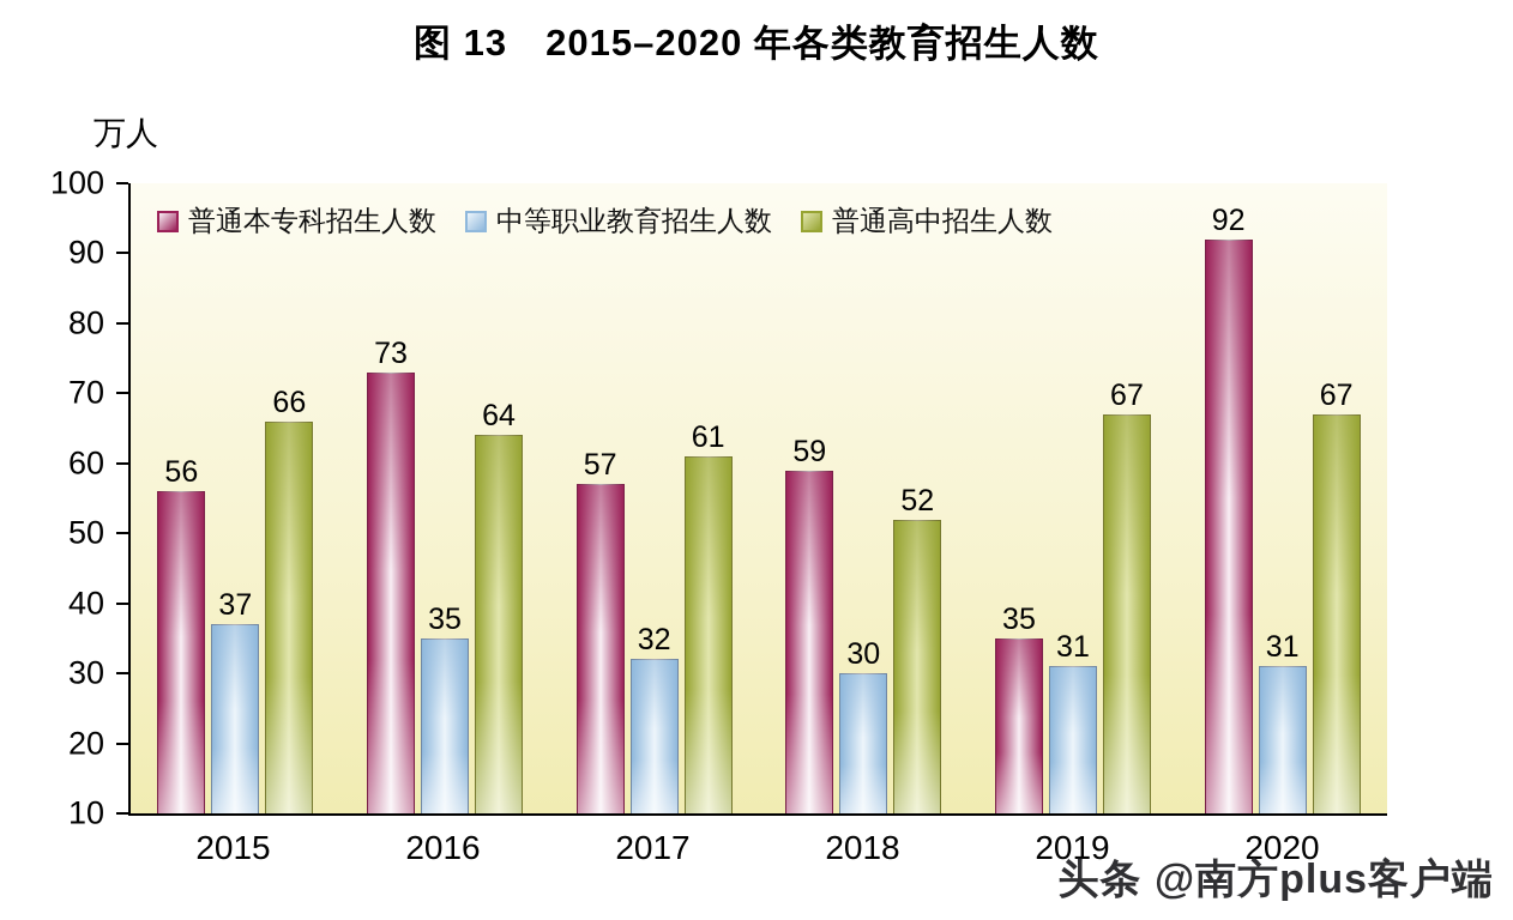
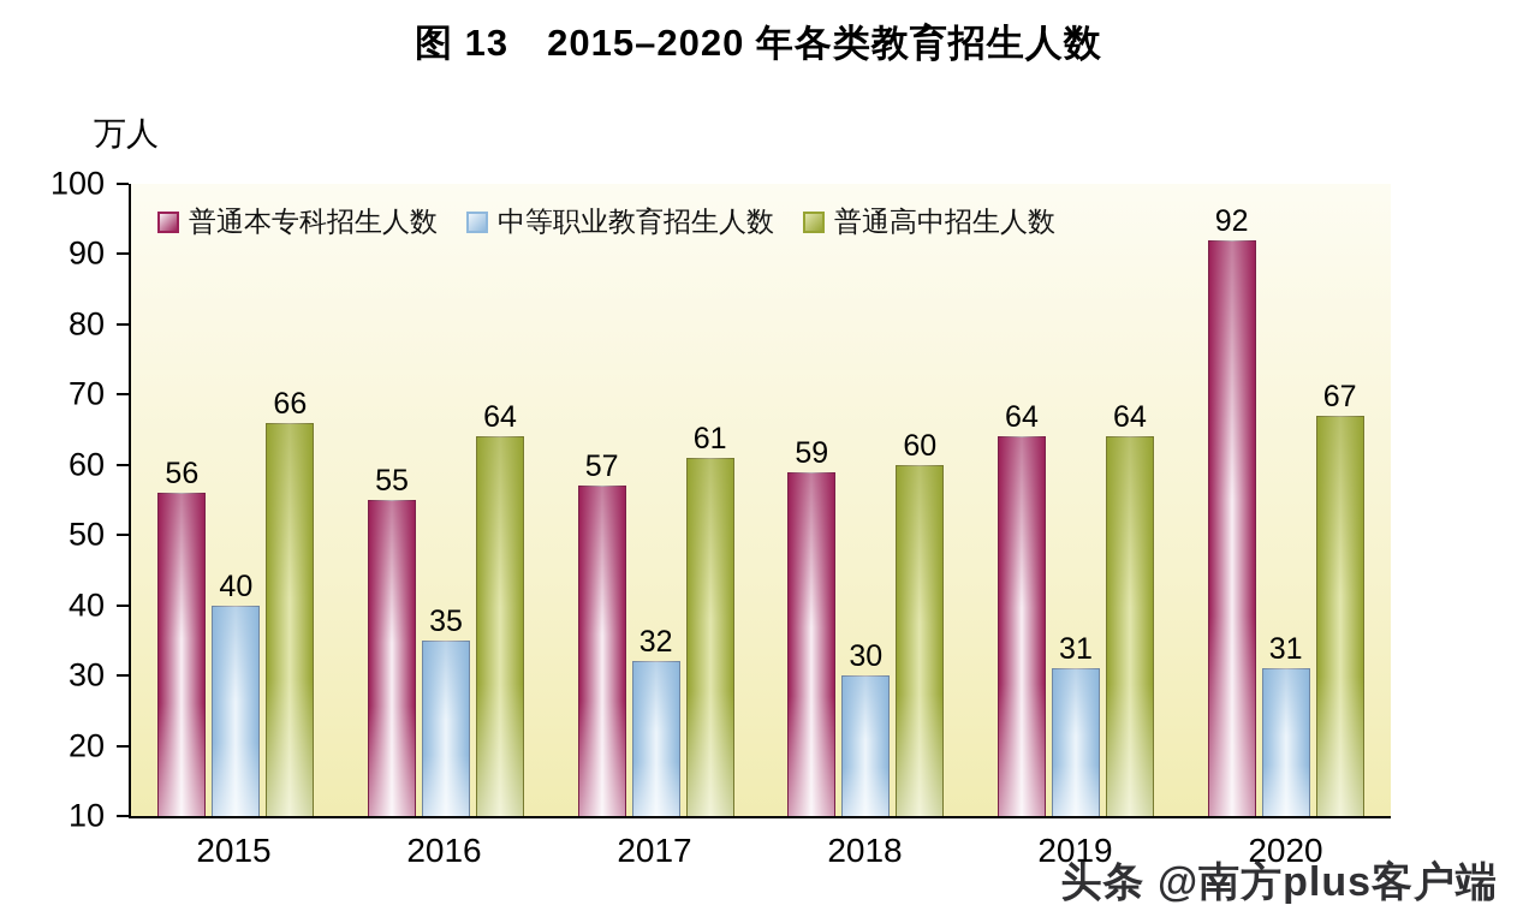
中等职业教育招生人数/2015: 37 -> 40
普通本专科招生人数/2016: 73 -> 55
普通高中招生人数/2018: 52 -> 60
普通本专科招生人数/2019: 35 -> 64
普通高中招生人数/2019: 67 -> 64
